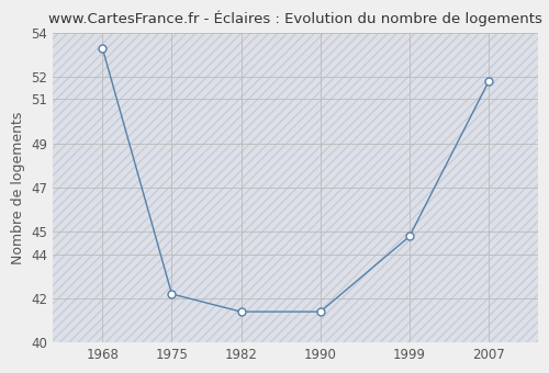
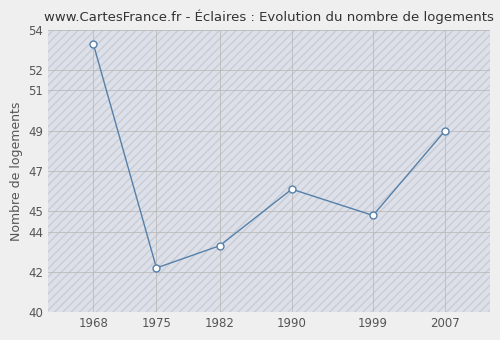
1982: 41.4 -> 43.3
1990: 41.4 -> 46.1
2007: 51.8 -> 49.0
